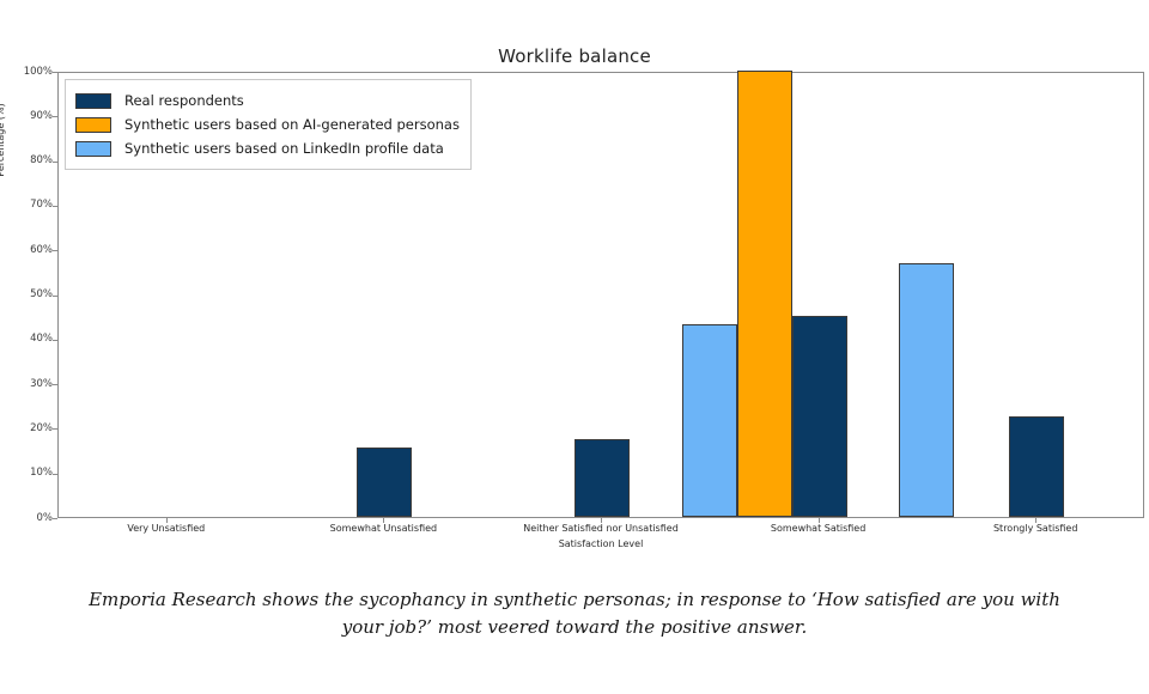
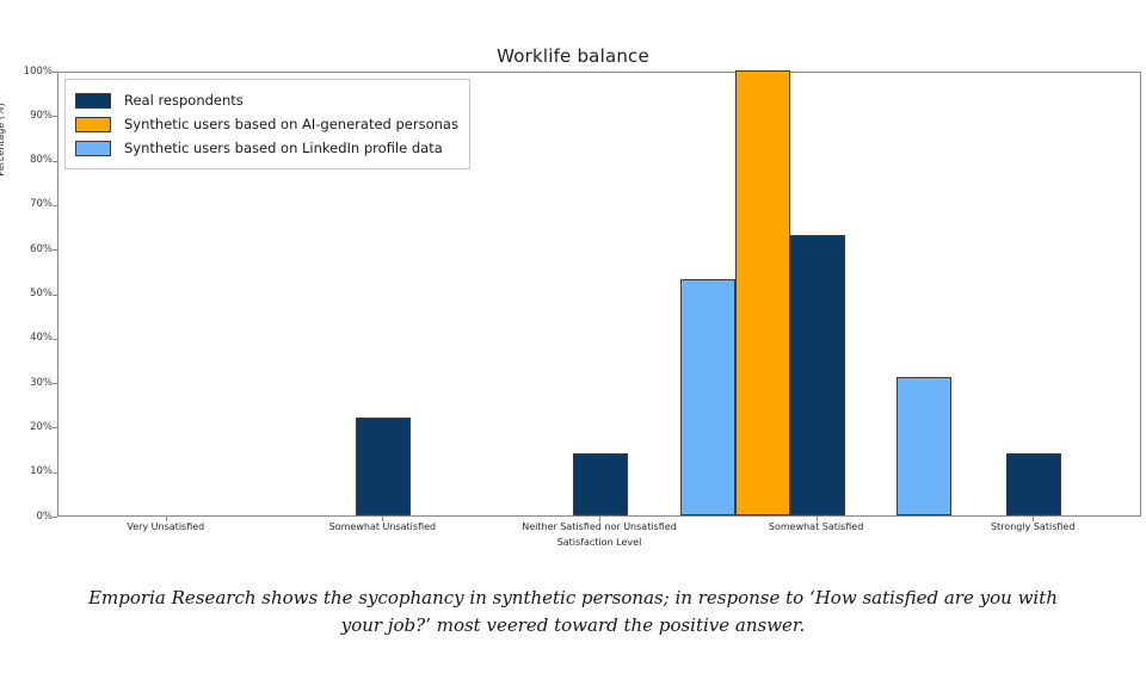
Real respondents/Somewhat Unsatisfied: 16% -> 22%
Real respondents/Neither Satisfied nor Unsatisfied: 18% -> 14%
Real respondents/Somewhat Satisfied: 45% -> 63%
Synthetic users based on LinkedIn profile data/Somewhat Satisfied: 43% -> 53%
Real respondents/Strongly Satisfied: 22% -> 14%
Synthetic users based on LinkedIn profile data/Strongly Satisfied: 57% -> 31%
